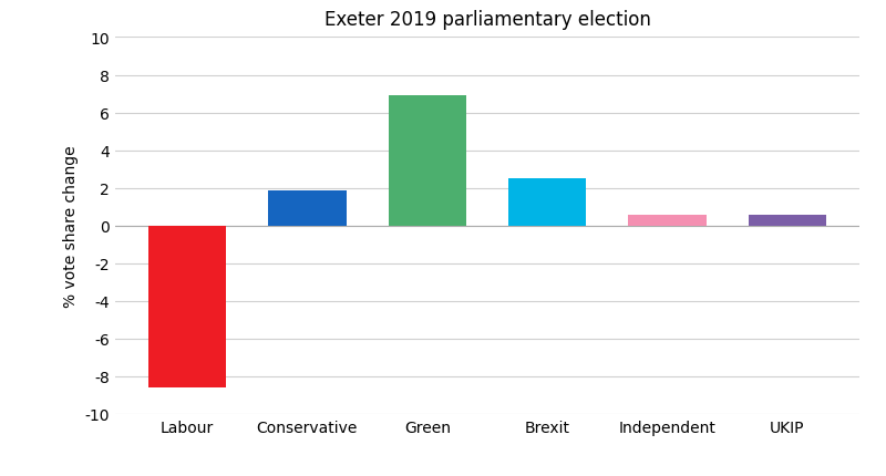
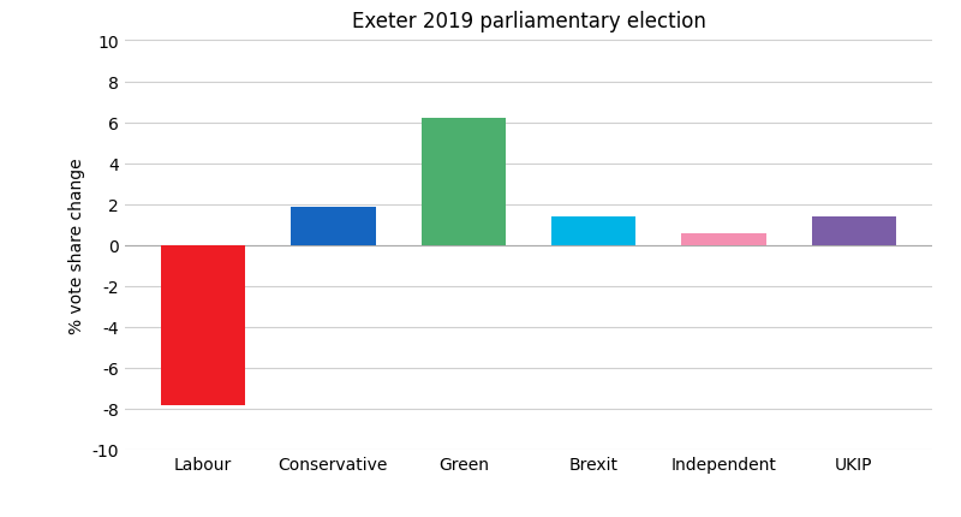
Labour: -8.6 -> -7.8
Green: 6.9 -> 6.2
Brexit: 2.5 -> 1.4
UKIP: 0.6 -> 1.4
